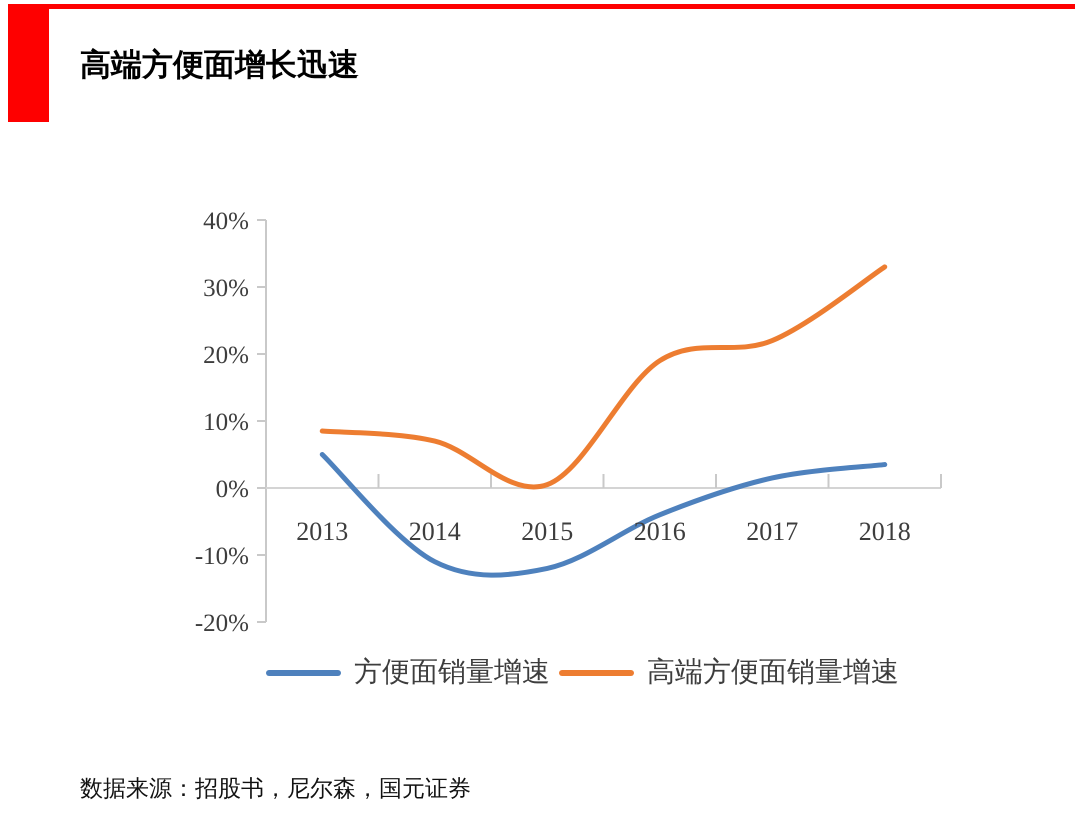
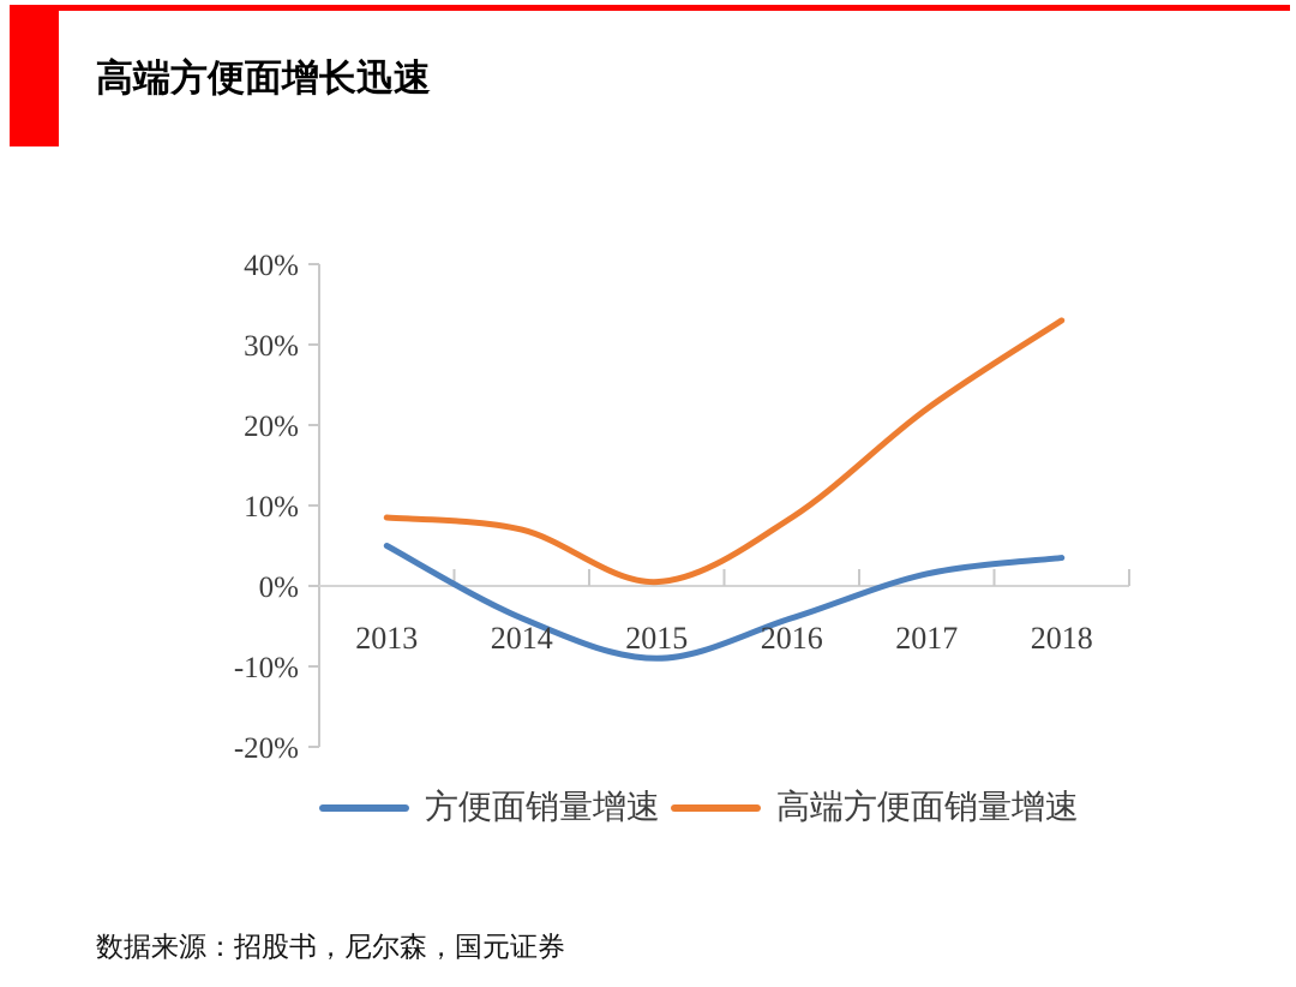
方便面销量增速/2014: -11% -> -4%
方便面销量增速/2015: -12% -> -9%
高端方便面销量增速/2016: 19% -> 8%
